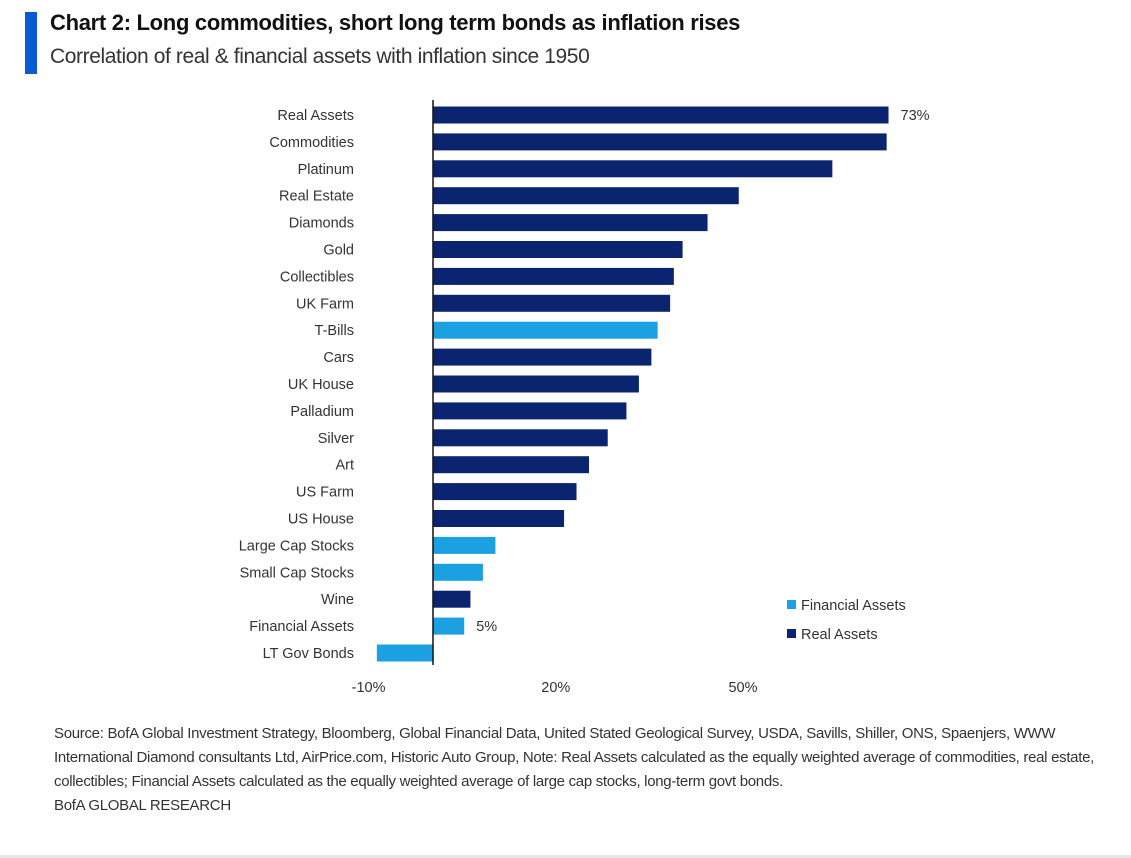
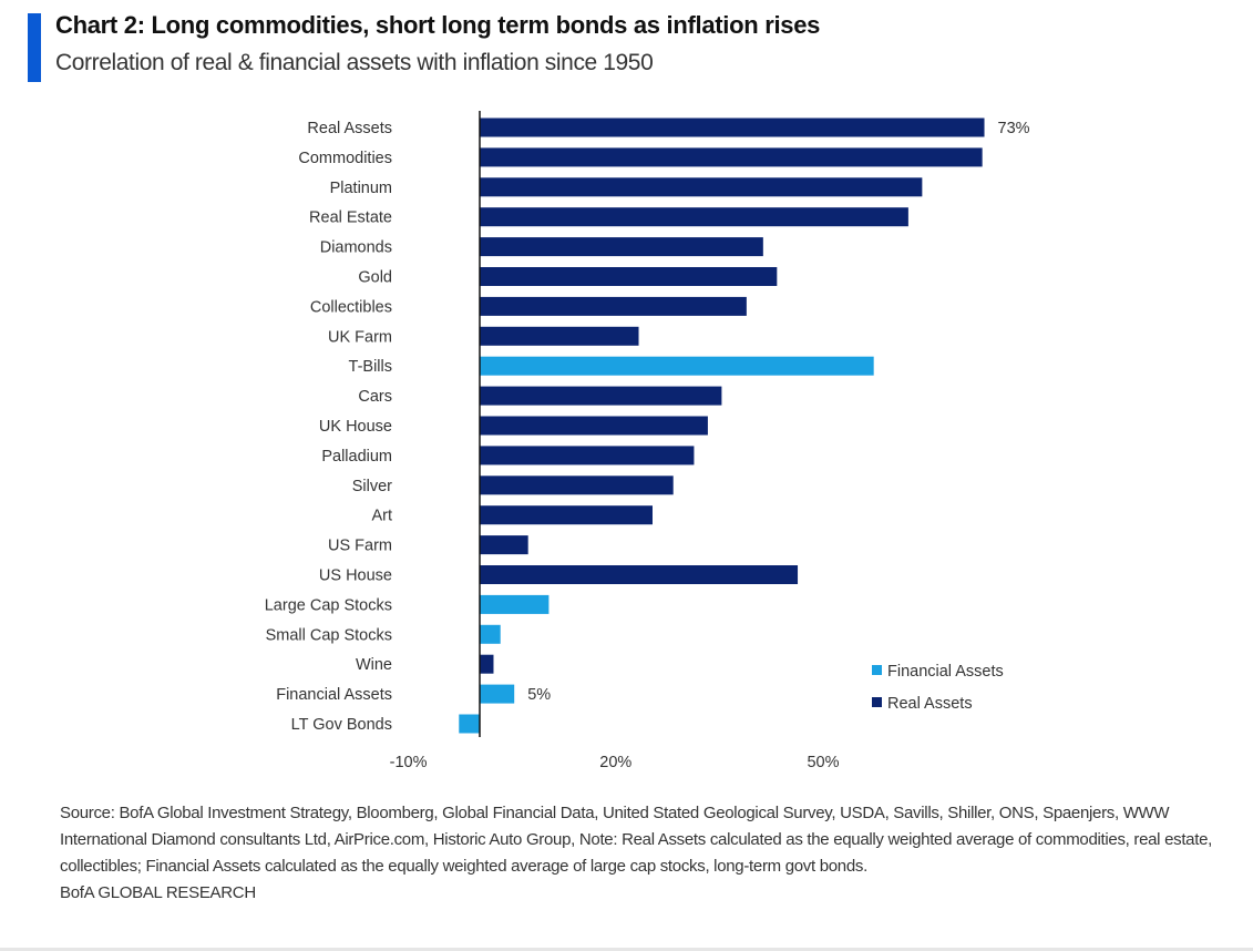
Real Estate: 49% -> 62%
Diamonds: 44% -> 41%
Gold: 40% -> 43%
UK Farm: 38% -> 23%
T-Bills: 36% -> 57%
US Farm: 23% -> 7%
US House: 21% -> 46%
Small Cap Stocks: 8% -> 3%
Wine: 6% -> 2%
LT Gov Bonds: -9% -> -3%
